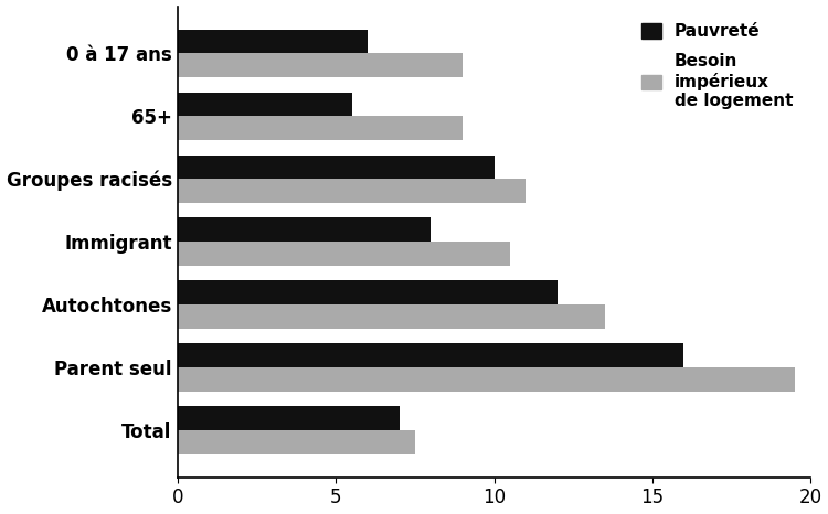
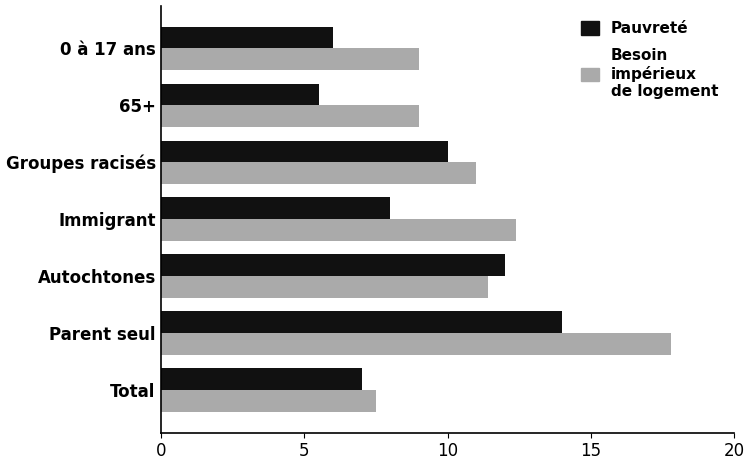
Besoin impérieux de logement/Immigrant: 10.5 -> 12.4
Besoin impérieux de logement/Autochtones: 13.5 -> 11.4
Pauvreté/Parent seul: 16.0 -> 14.0
Besoin impérieux de logement/Parent seul: 19.5 -> 17.8
